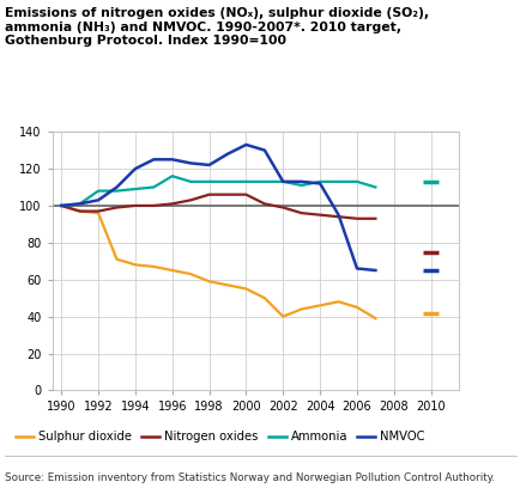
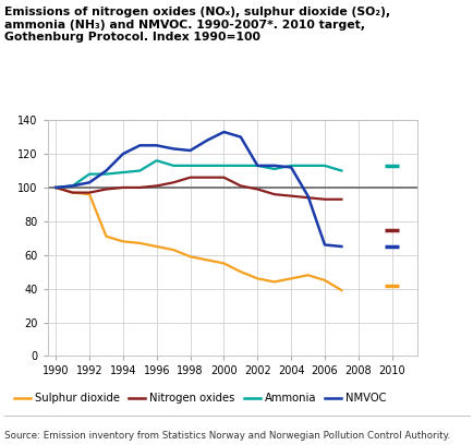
Sulphur dioxide/2002: 40 -> 46
